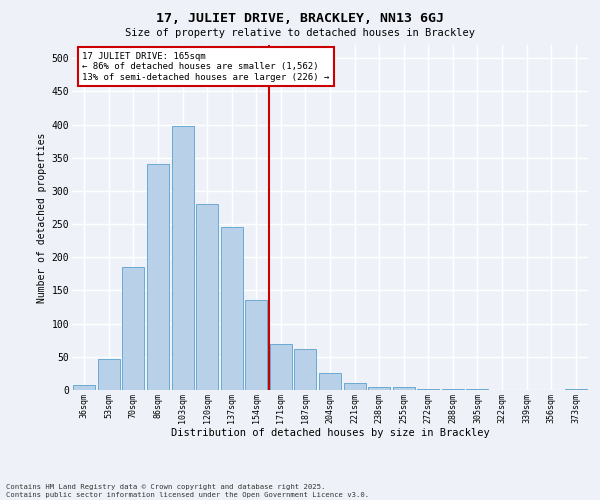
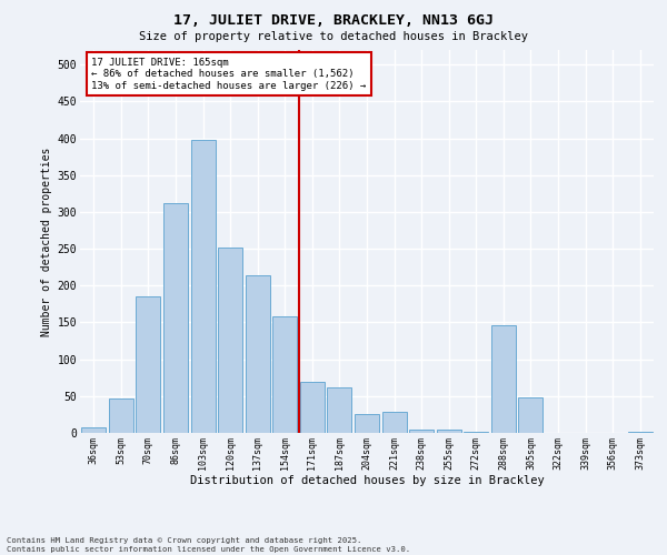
86sqm: 340 -> 312
120sqm: 280 -> 252
137sqm: 246 -> 214
154sqm: 136 -> 158
221sqm: 11 -> 28
288sqm: 1 -> 146
305sqm: 1 -> 48
